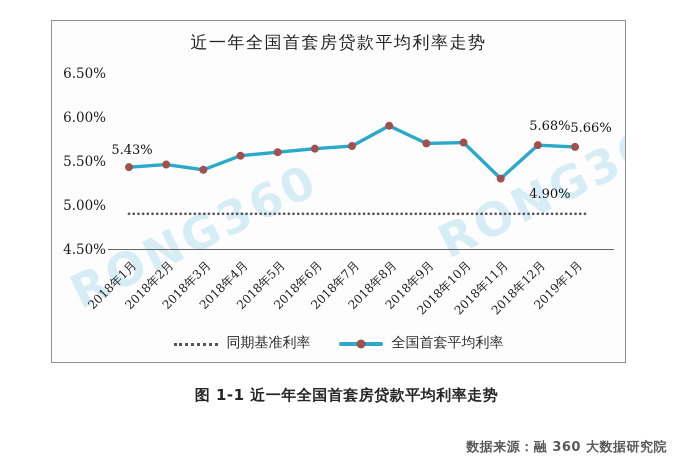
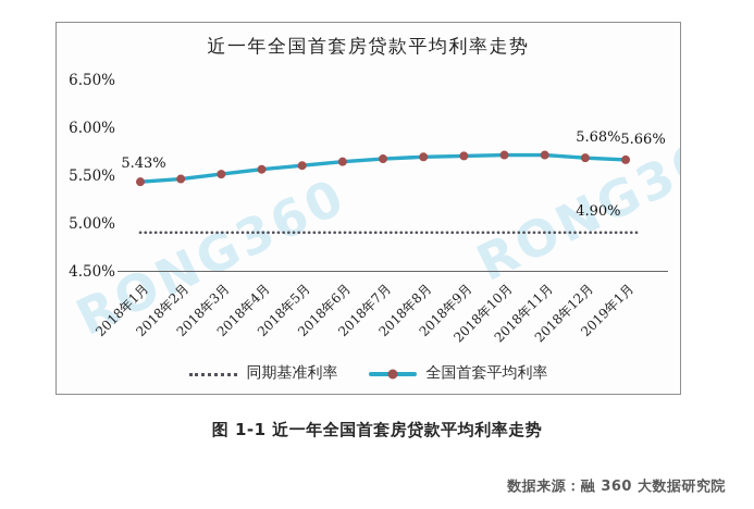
全国首套平均利率/2018年3月: 5.4% -> 5.5%
全国首套平均利率/2018年8月: 5.9% -> 5.7%
全国首套平均利率/2018年11月: 5.3% -> 5.7%
